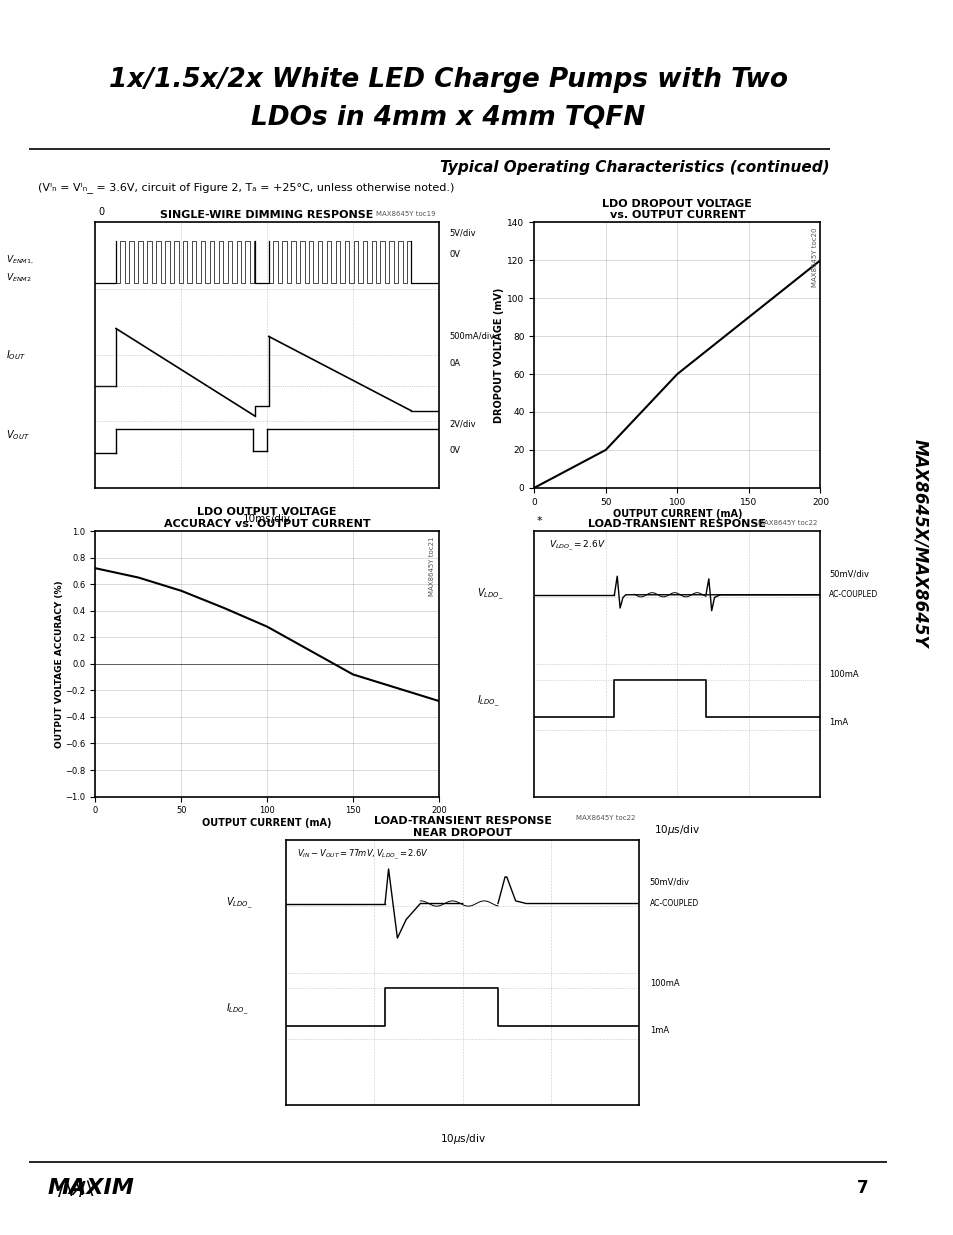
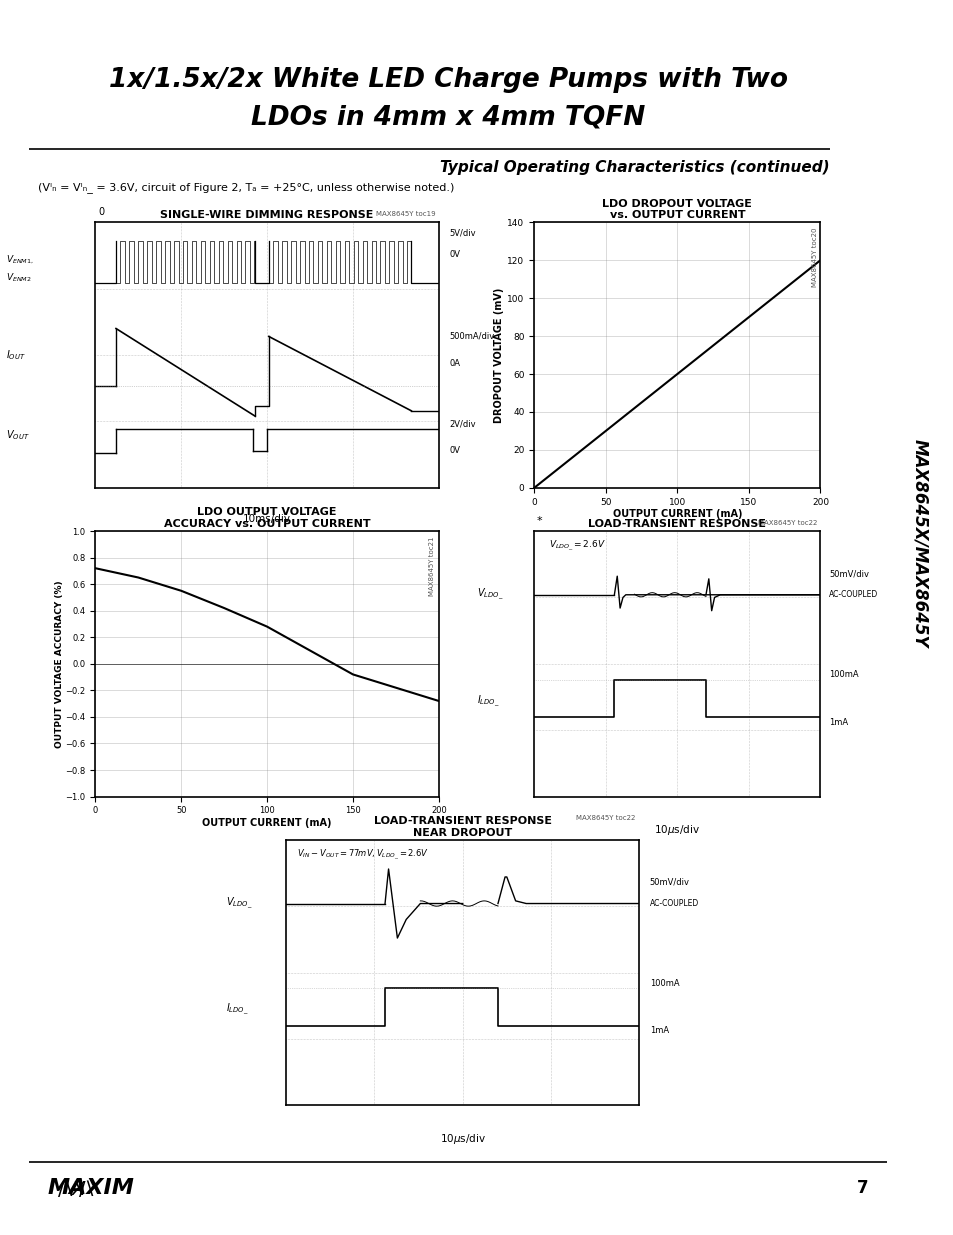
LDO DROPOUT VOLTAGE vs. OUTPUT CURRENT/50: 20 -> 30
